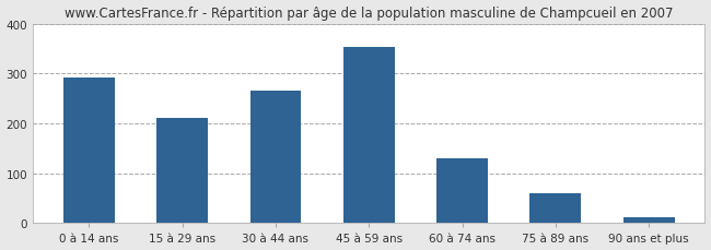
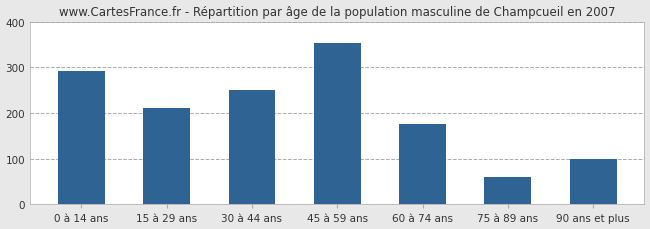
30 à 44 ans: 265 -> 250
60 à 74 ans: 131 -> 175
90 ans et plus: 11 -> 100
